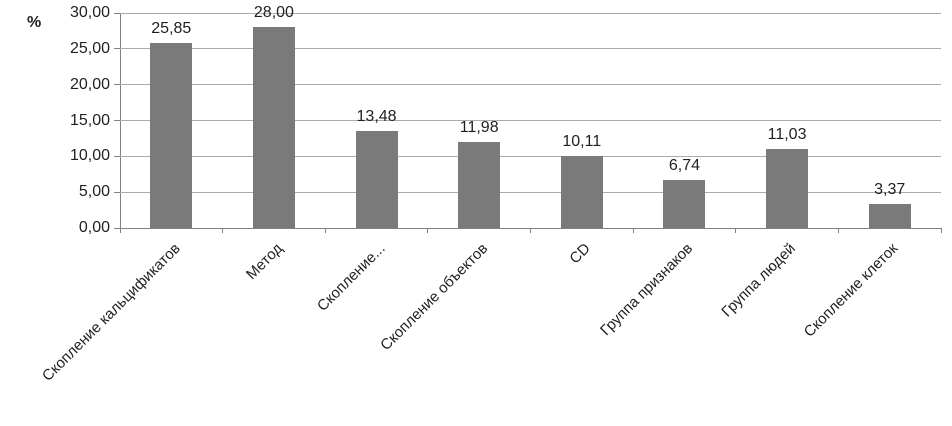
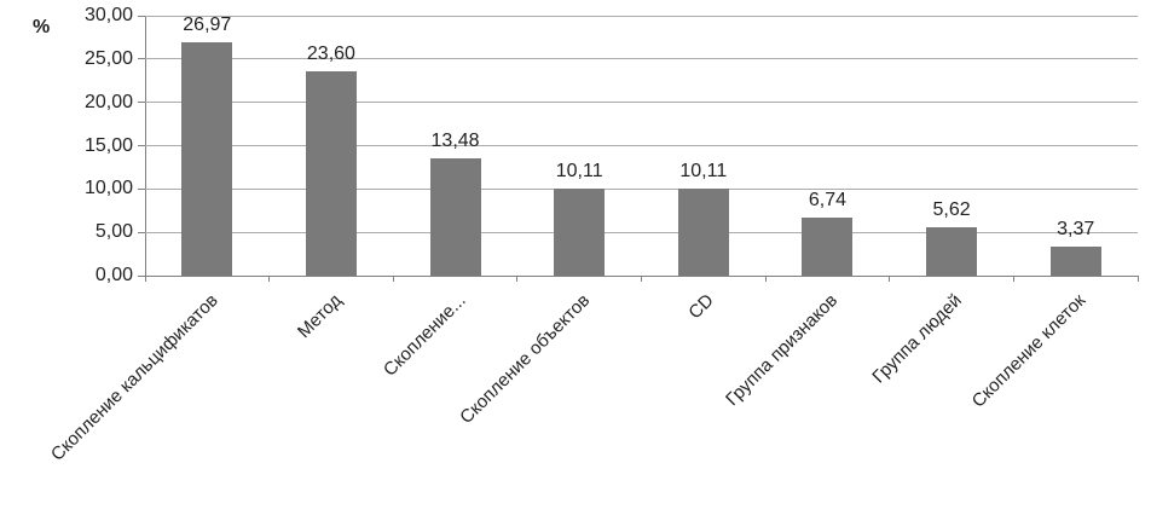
Скопление кальцификатов: 25,85 -> 26,97
Метод: 28,00 -> 23,60
Скопление объектов: 11,98 -> 10,11
Группа людей: 11,03 -> 5,62
